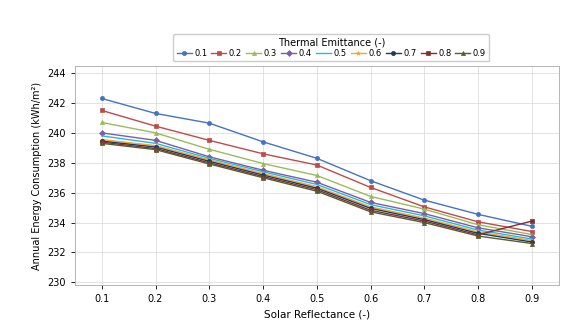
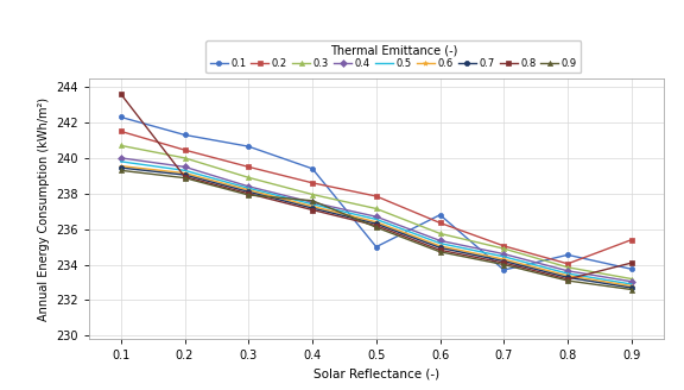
0.8/0.1: 239.4 -> 243.6
0.9/0.4: 237.0 -> 237.6
0.1/0.5: 238.3 -> 235.0
0.1/0.7: 235.5 -> 233.7
0.2/0.9: 233.4 -> 235.4
